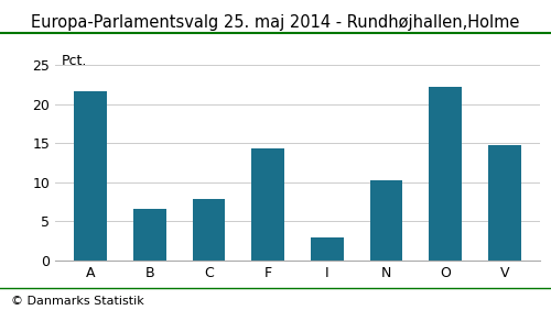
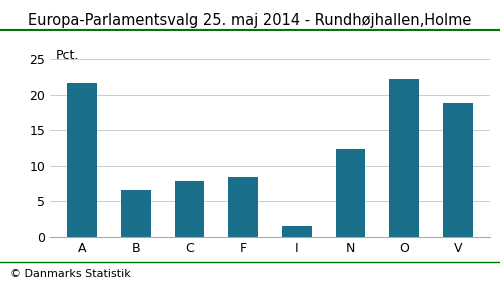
F: 14.3 -> 8.4
I: 3.0 -> 1.6
N: 10.3 -> 12.4
V: 14.8 -> 18.8
